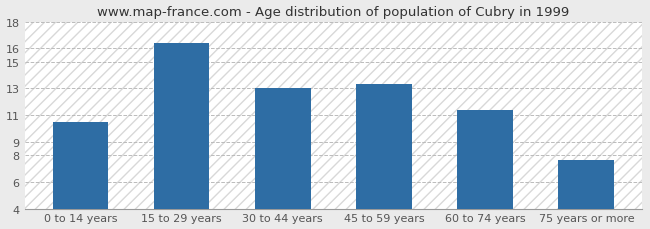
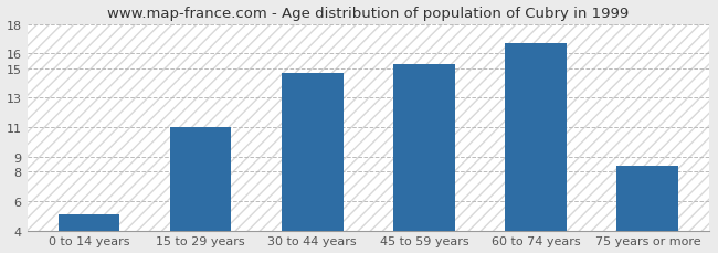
0 to 14 years: 10.5 -> 5.1
15 to 29 years: 16.4 -> 11.0
30 to 44 years: 13.0 -> 14.7
45 to 59 years: 13.3 -> 15.3
60 to 74 years: 11.4 -> 16.7
75 years or more: 7.6 -> 8.4
